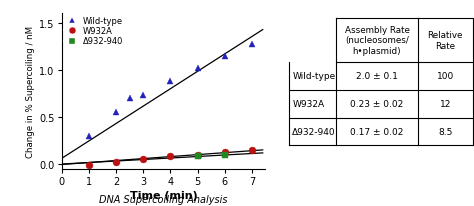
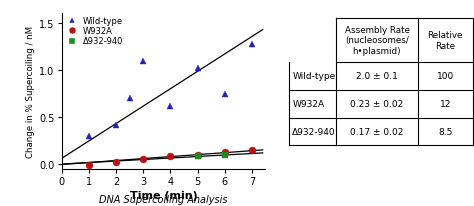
Wild-type/2: 0.55 -> 0.42
Wild-type/3: 0.73 -> 1.10
Wild-type/4: 0.88 -> 0.62
Wild-type/6: 1.15 -> 0.74
